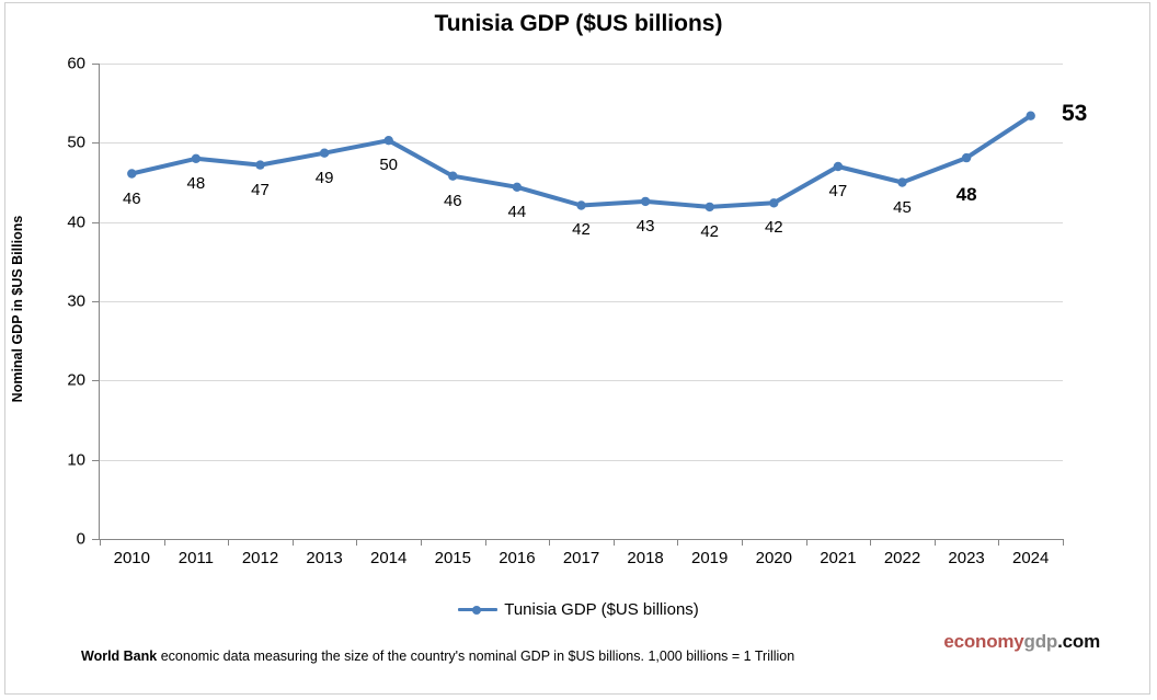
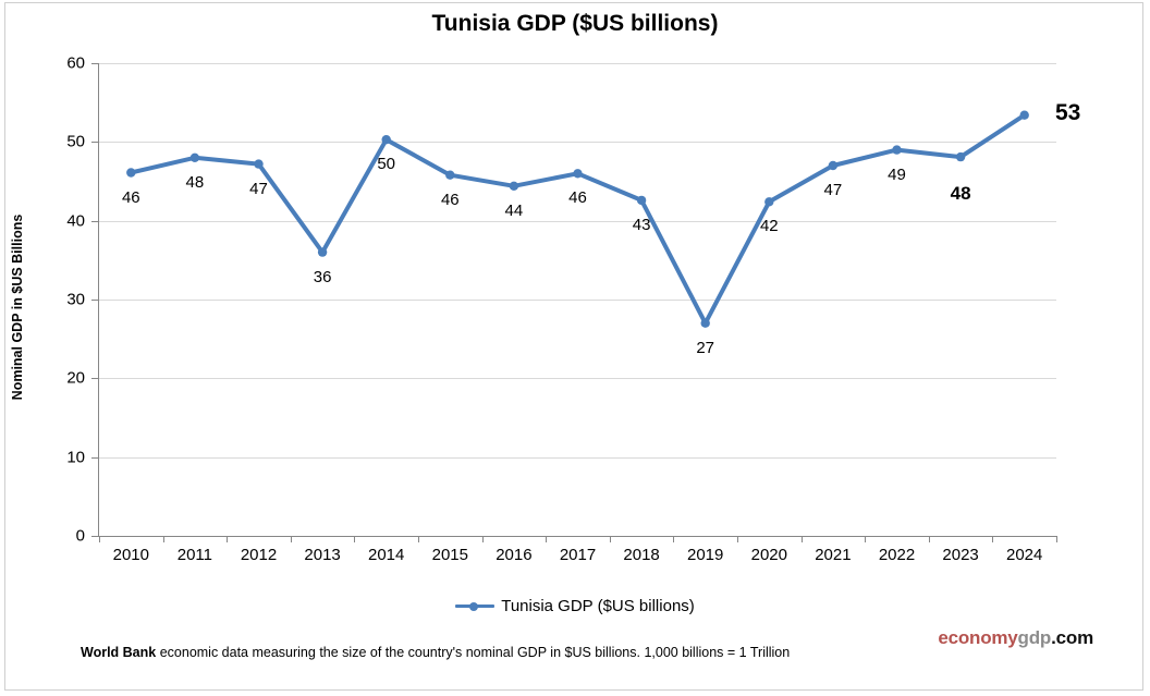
2013: 49 -> 36
2017: 42 -> 46
2019: 42 -> 27
2022: 45 -> 49
